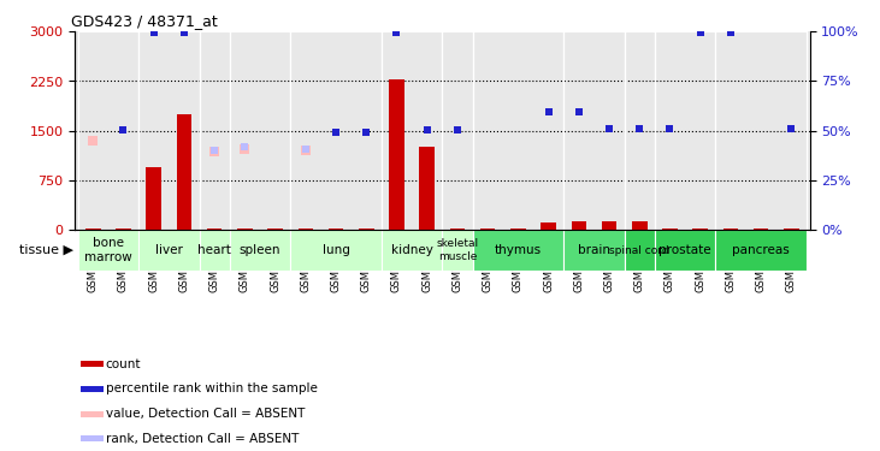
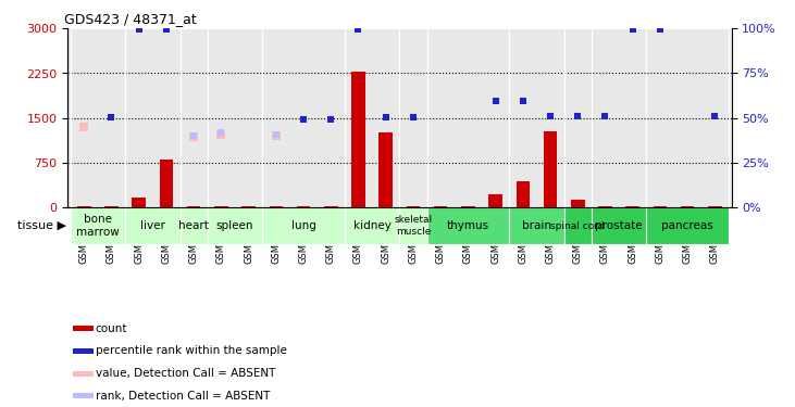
GSM12640: 950 -> 160
GSM12719: 1750 -> 800
GSM12714: 110 -> 220
GSM12689: 140 -> 440
GSM12709: 130 -> 1280
